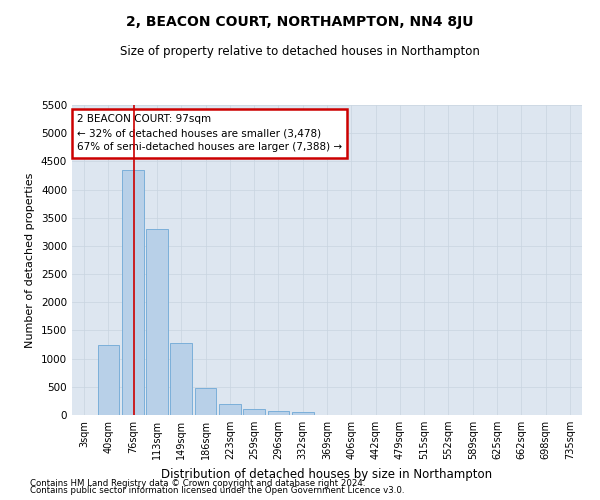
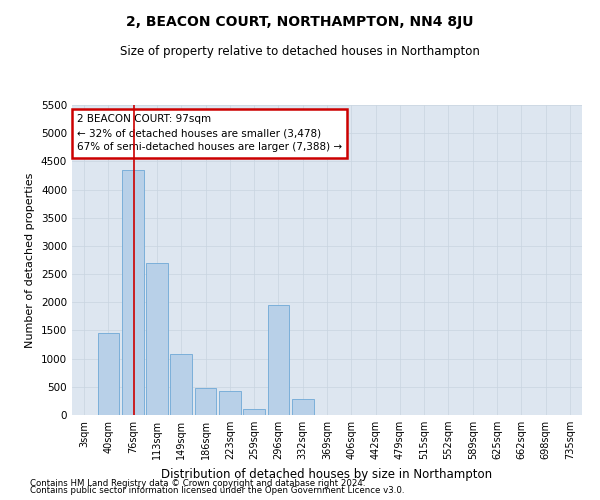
40sqm: 1250 -> 1460
113sqm: 3300 -> 2700
149sqm: 1270 -> 1080
223sqm: 200 -> 420
296sqm: 60 -> 1960
332sqm: 50 -> 280
